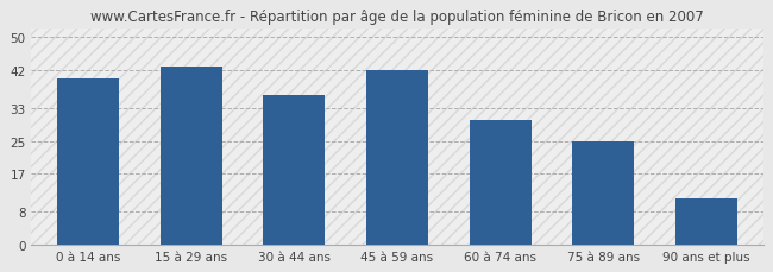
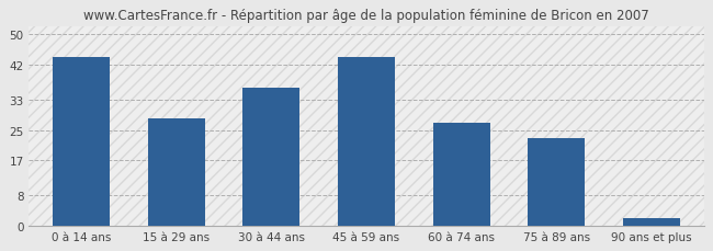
0 à 14 ans: 40 -> 44
15 à 29 ans: 43 -> 28
45 à 59 ans: 42 -> 44
60 à 74 ans: 30 -> 27
75 à 89 ans: 25 -> 23
90 ans et plus: 11 -> 2
